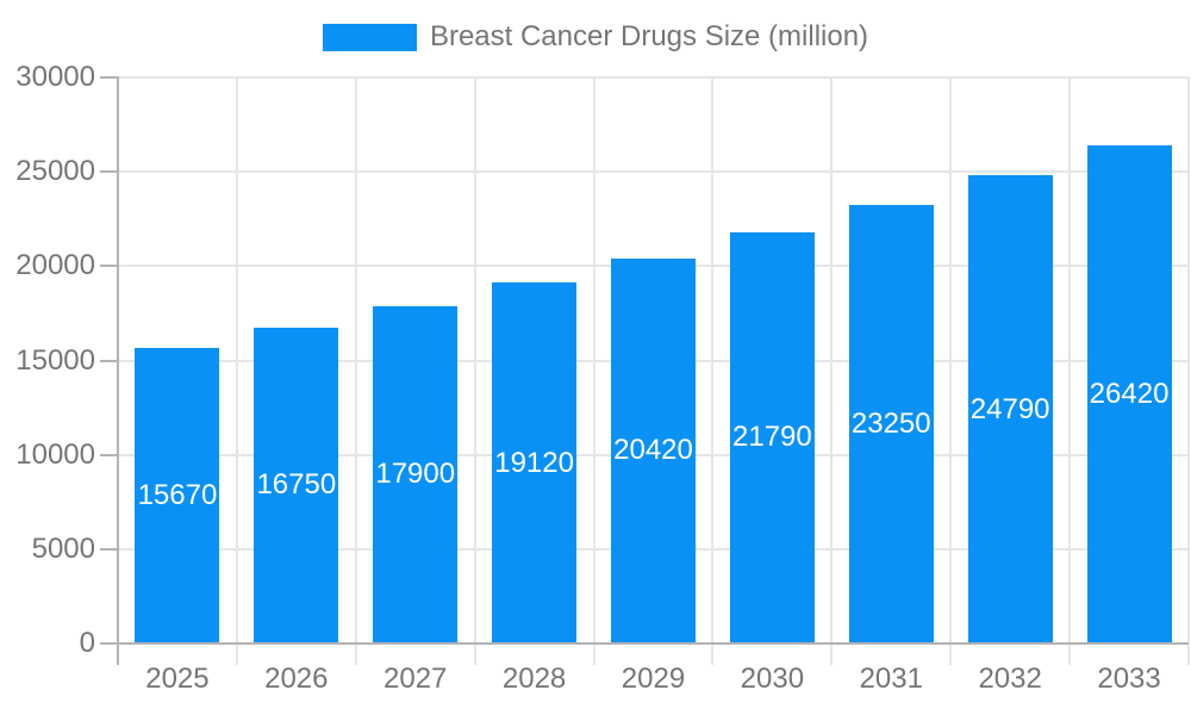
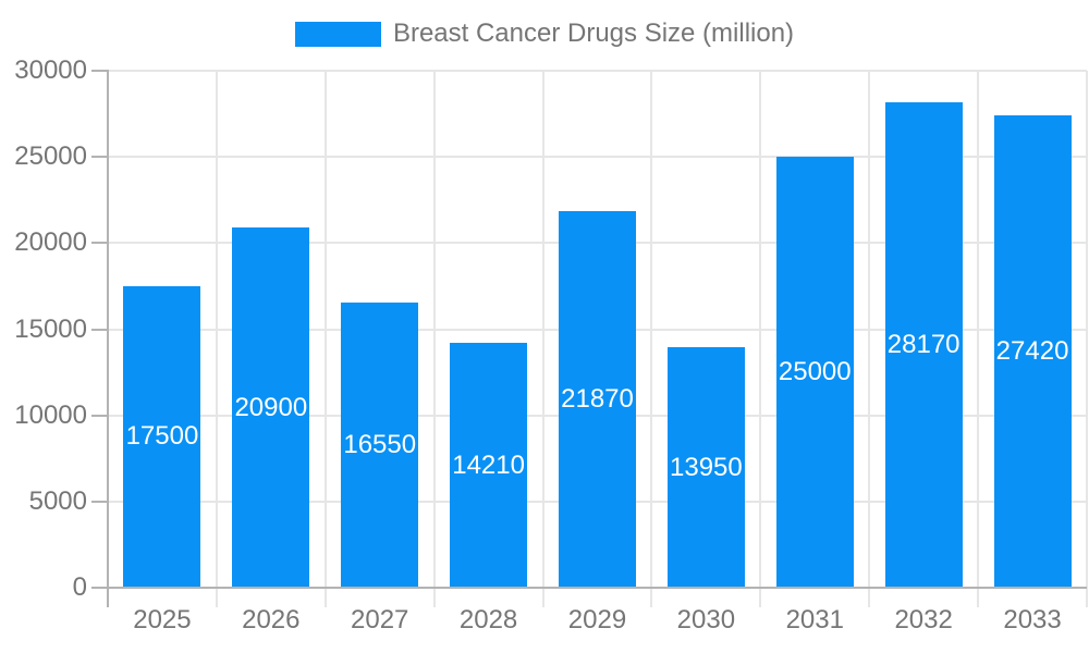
2025: 15670 -> 17500
2026: 16750 -> 20900
2027: 17900 -> 16550
2028: 19120 -> 14210
2029: 20420 -> 21870
2030: 21790 -> 13950
2031: 23250 -> 25000
2032: 24790 -> 28170
2033: 26420 -> 27420
